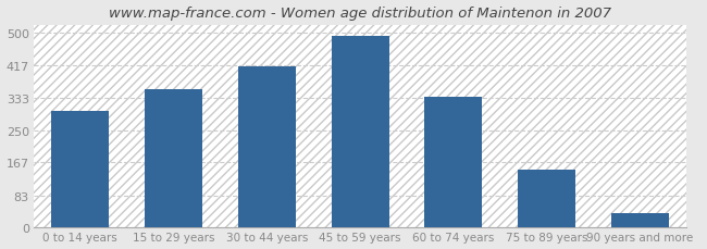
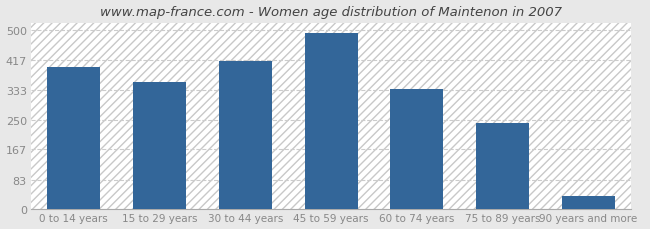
0 to 14 years: 300 -> 397
75 to 89 years: 150 -> 242
